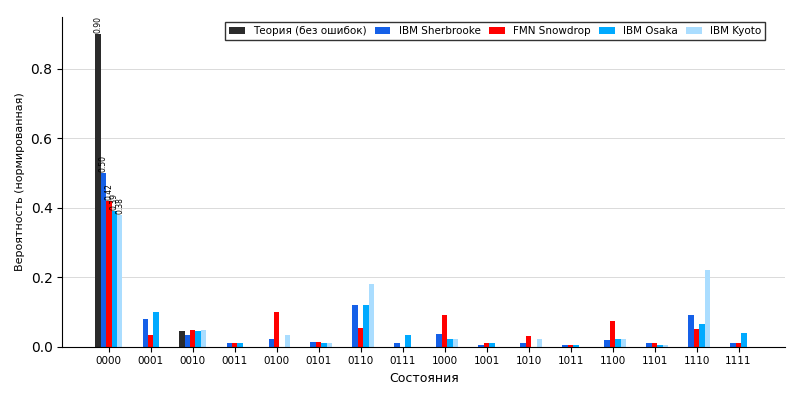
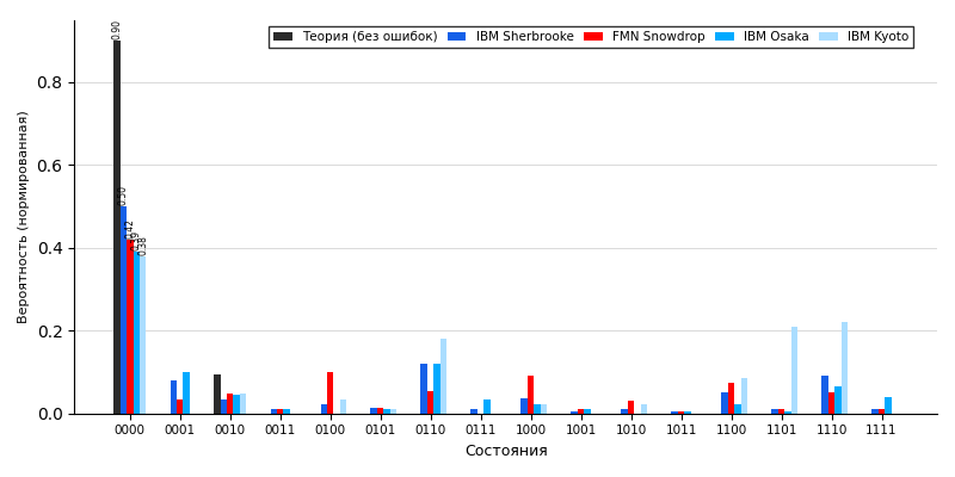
Теория (без ошибок)/0010: 0.045 -> 0.095
IBM Sherbrooke/1100: 0.020 -> 0.050
IBM Kyoto/1100: 0.023 -> 0.085
IBM Kyoto/1101: 0.005 -> 0.210
